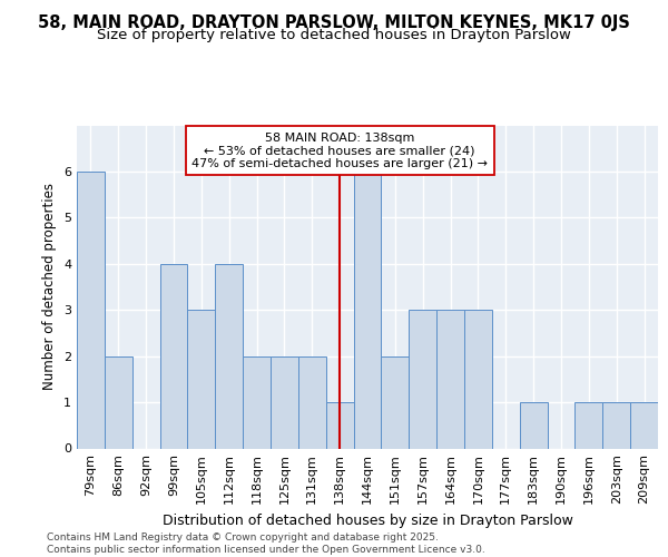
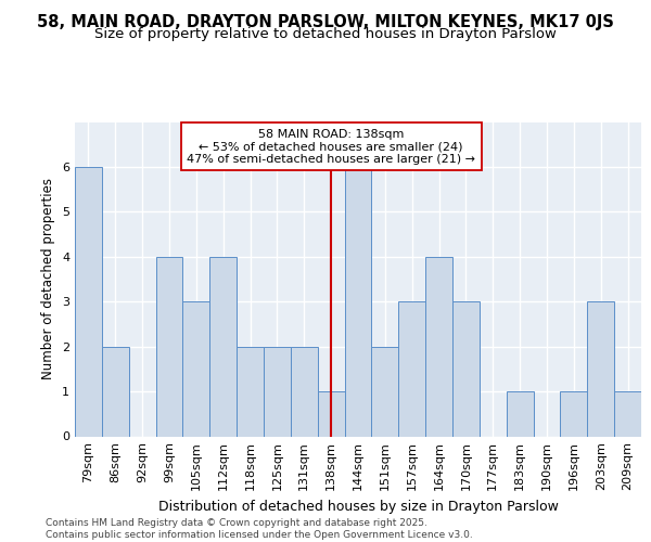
164sqm: 3 -> 4
203sqm: 1 -> 3
